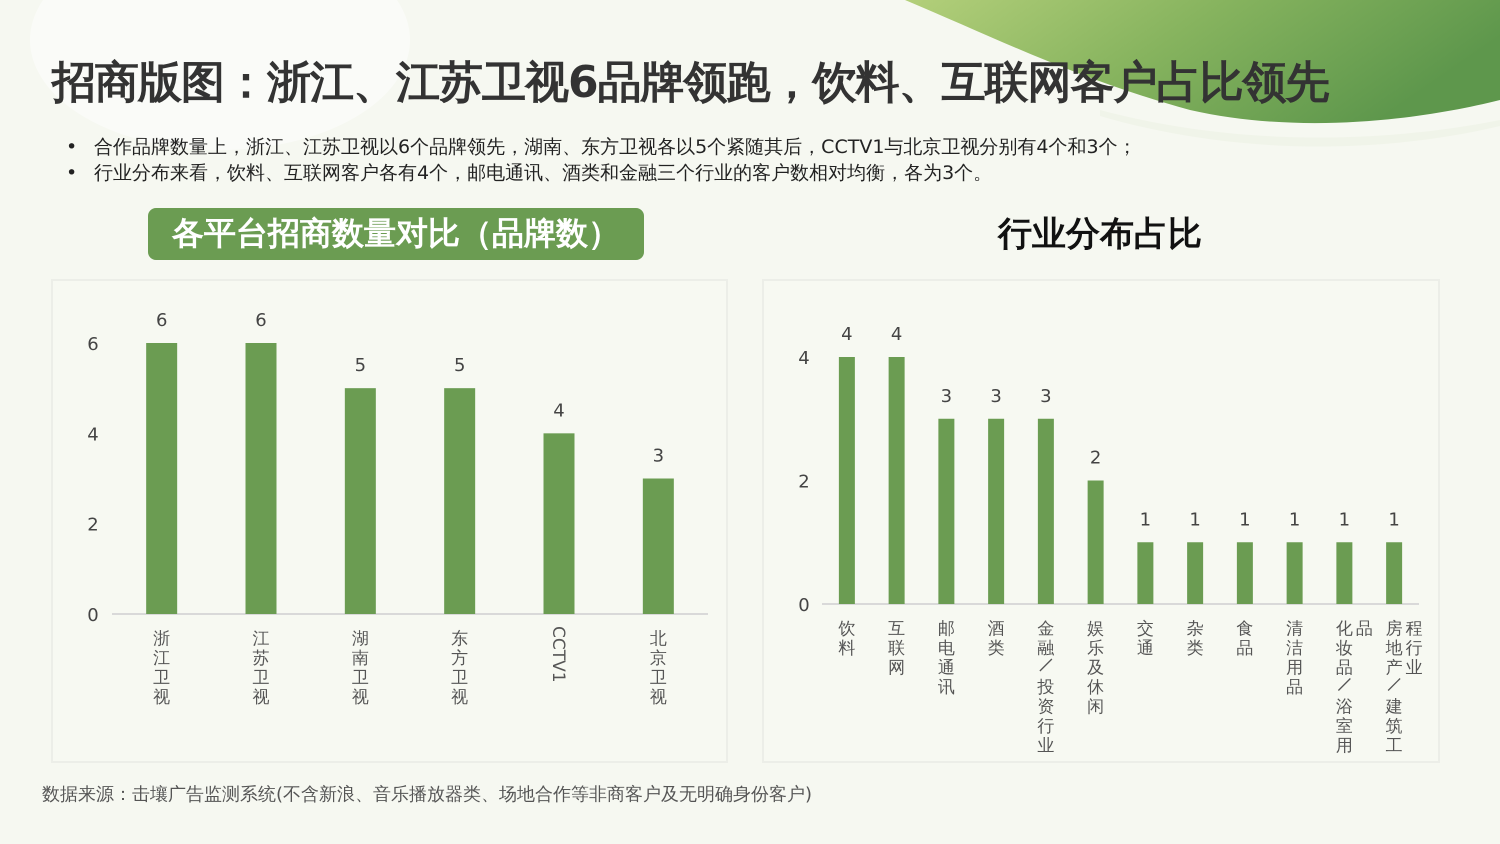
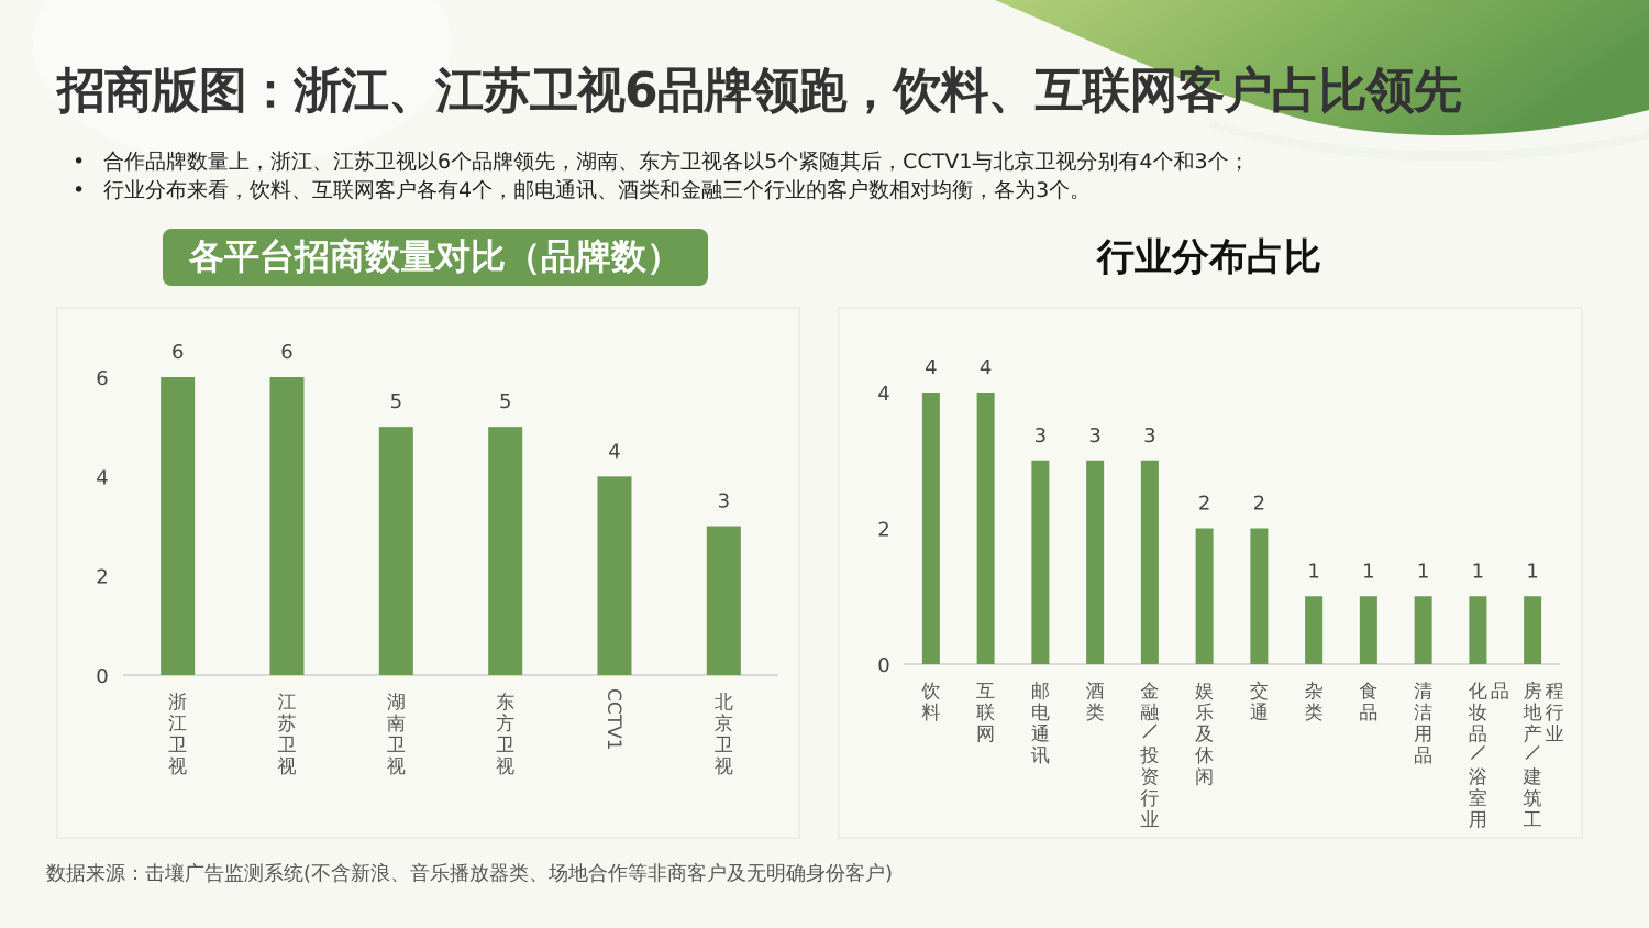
行业分布占比/交通: 1 -> 2
